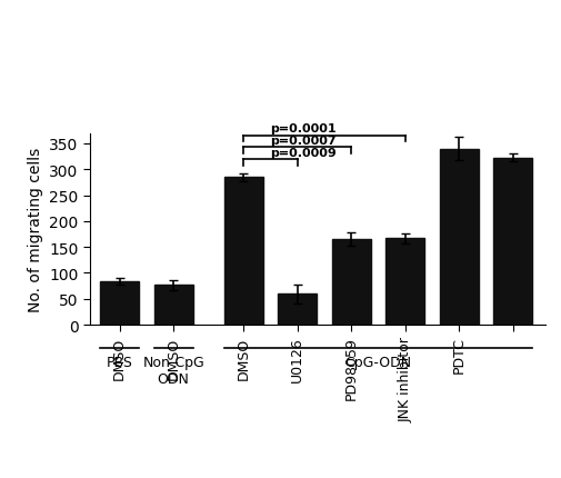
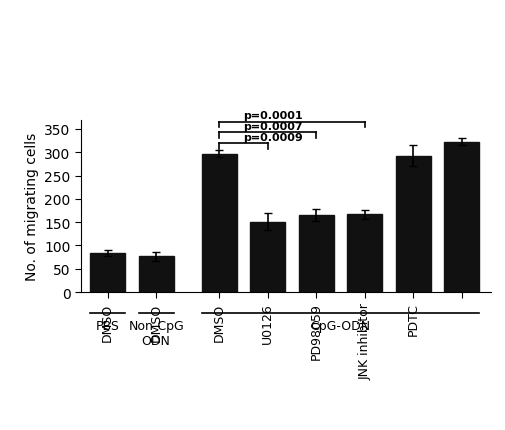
DMSO: 285 -> 297
U0126: 60 -> 151
PDTC: 340 -> 293
